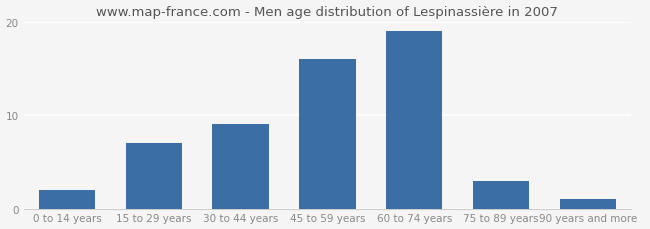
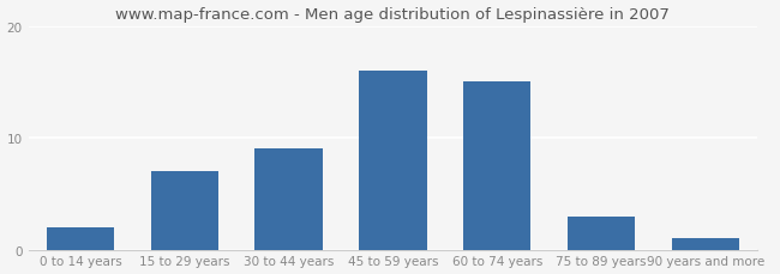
60 to 74 years: 19 -> 15
